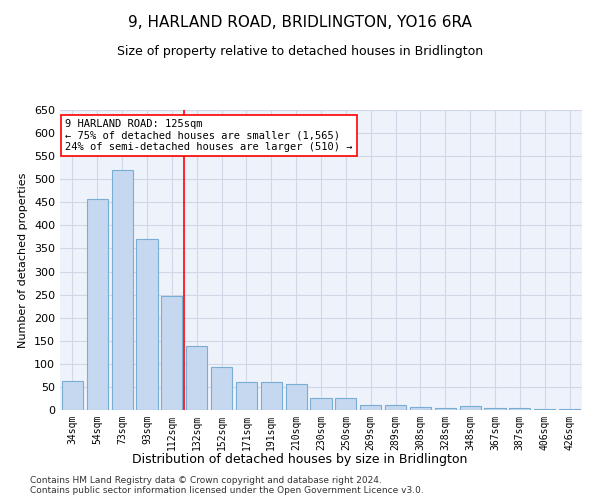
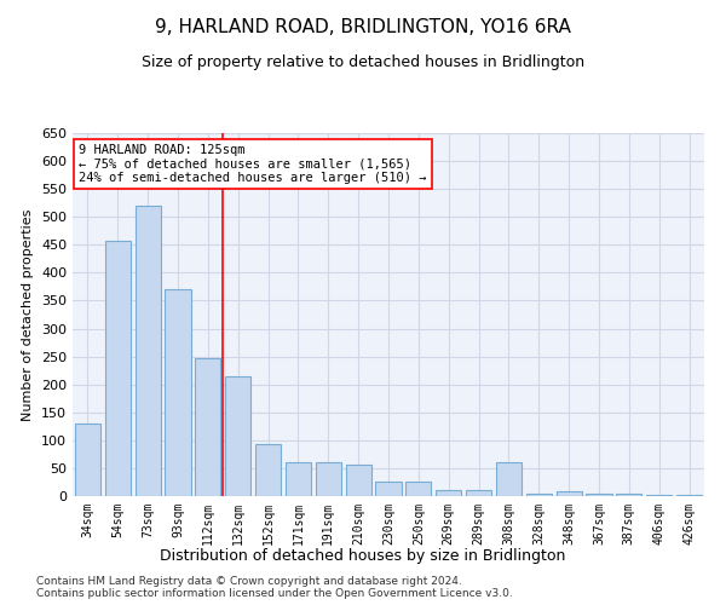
34sqm: 62 -> 130
132sqm: 138 -> 215
308sqm: 7 -> 60
